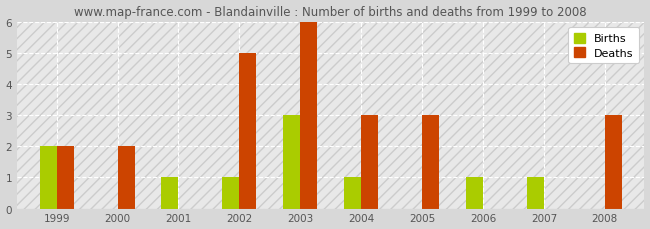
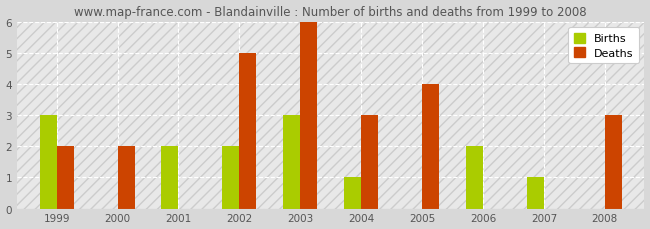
Births/1999: 2 -> 3
Births/2001: 1 -> 2
Births/2002: 1 -> 2
Deaths/2005: 3 -> 4
Births/2006: 1 -> 2
